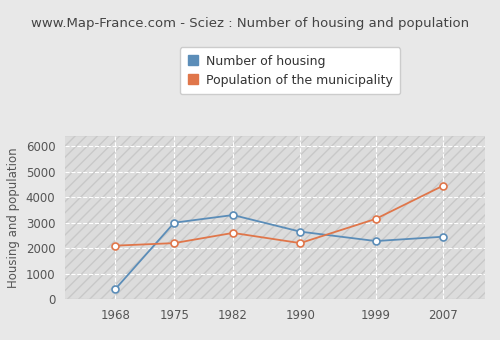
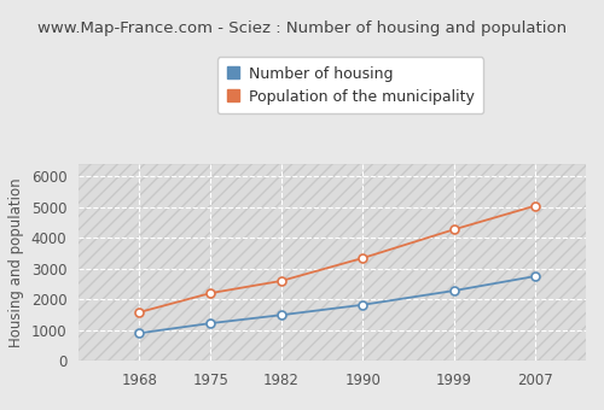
Number of housing/1968: 400 -> 900
Population of the municipality/1968: 2100 -> 1580
Number of housing/1975: 3000 -> 1220
Number of housing/1982: 3300 -> 1490
Number of housing/1990: 2650 -> 1820
Population of the municipality/1990: 2200 -> 3340
Population of the municipality/1999: 3150 -> 4270
Number of housing/2007: 2450 -> 2750
Population of the municipality/2007: 4450 -> 5040
